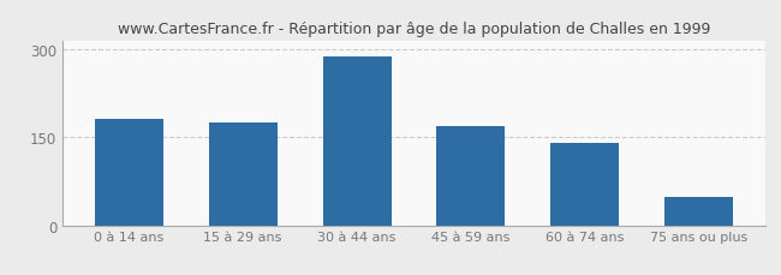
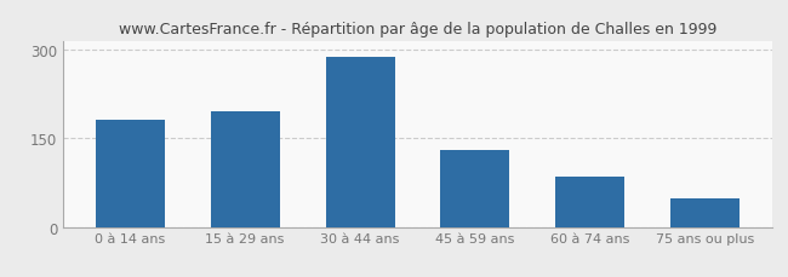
15 à 29 ans: 175 -> 195
45 à 59 ans: 168 -> 130
60 à 74 ans: 141 -> 85
